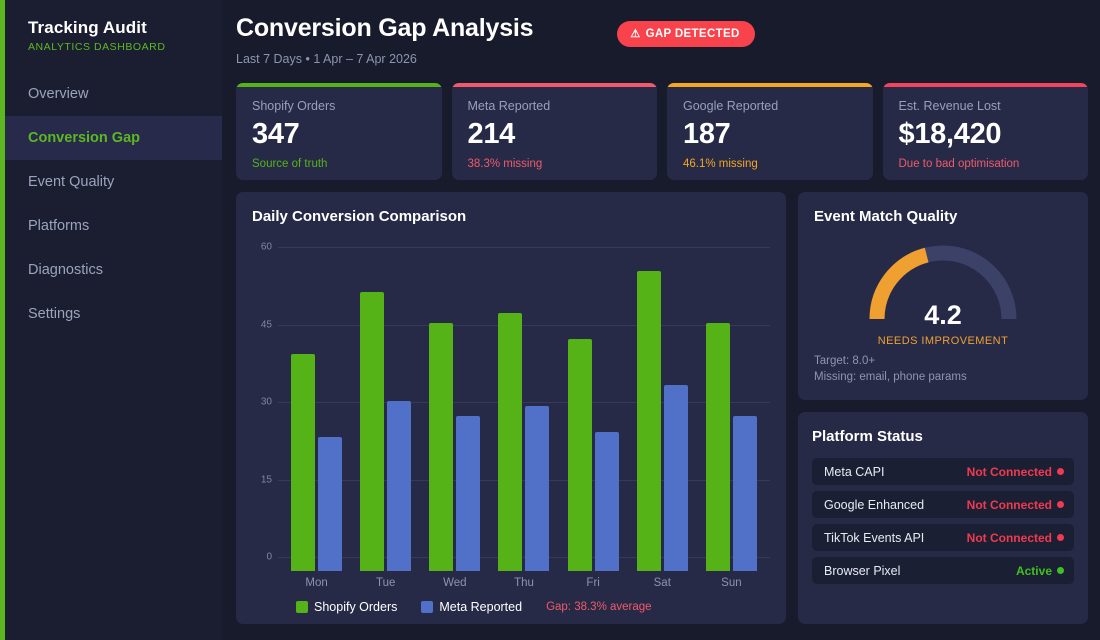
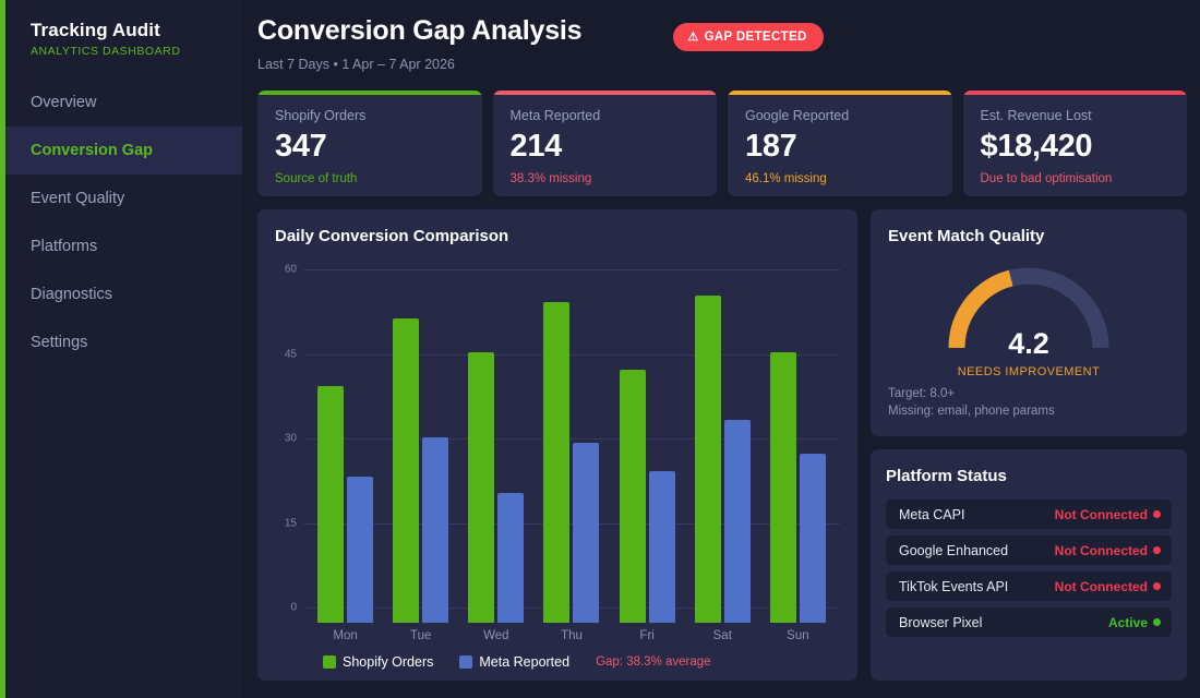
Meta Reported/Wed: 30 -> 23
Shopify Orders/Thu: 50 -> 57
